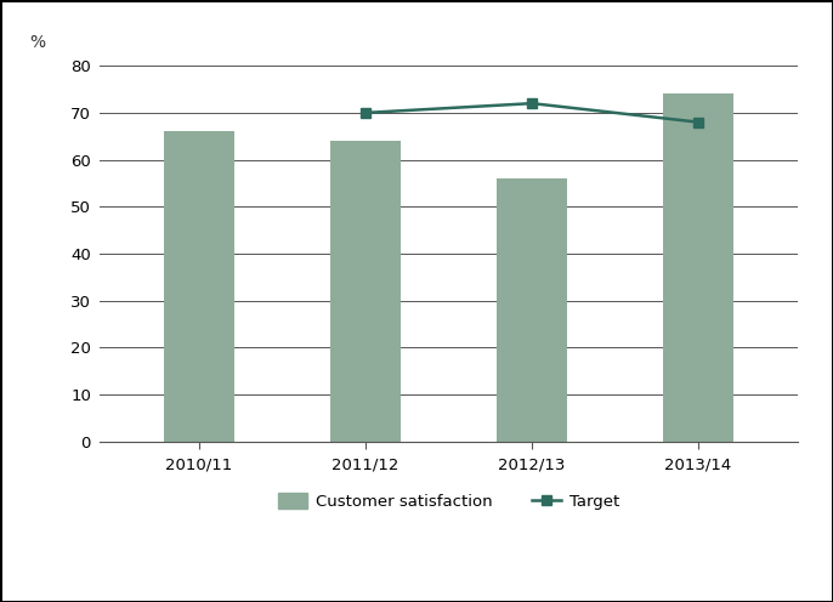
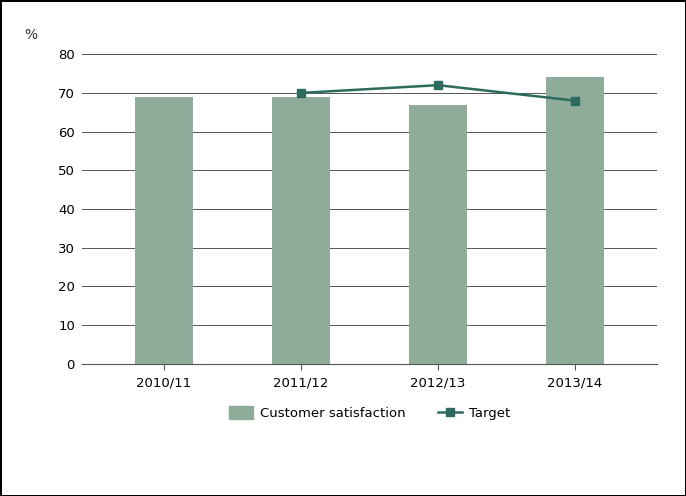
Customer satisfaction/2010/11: 66 -> 69
Customer satisfaction/2011/12: 64 -> 69
Customer satisfaction/2012/13: 56 -> 67
